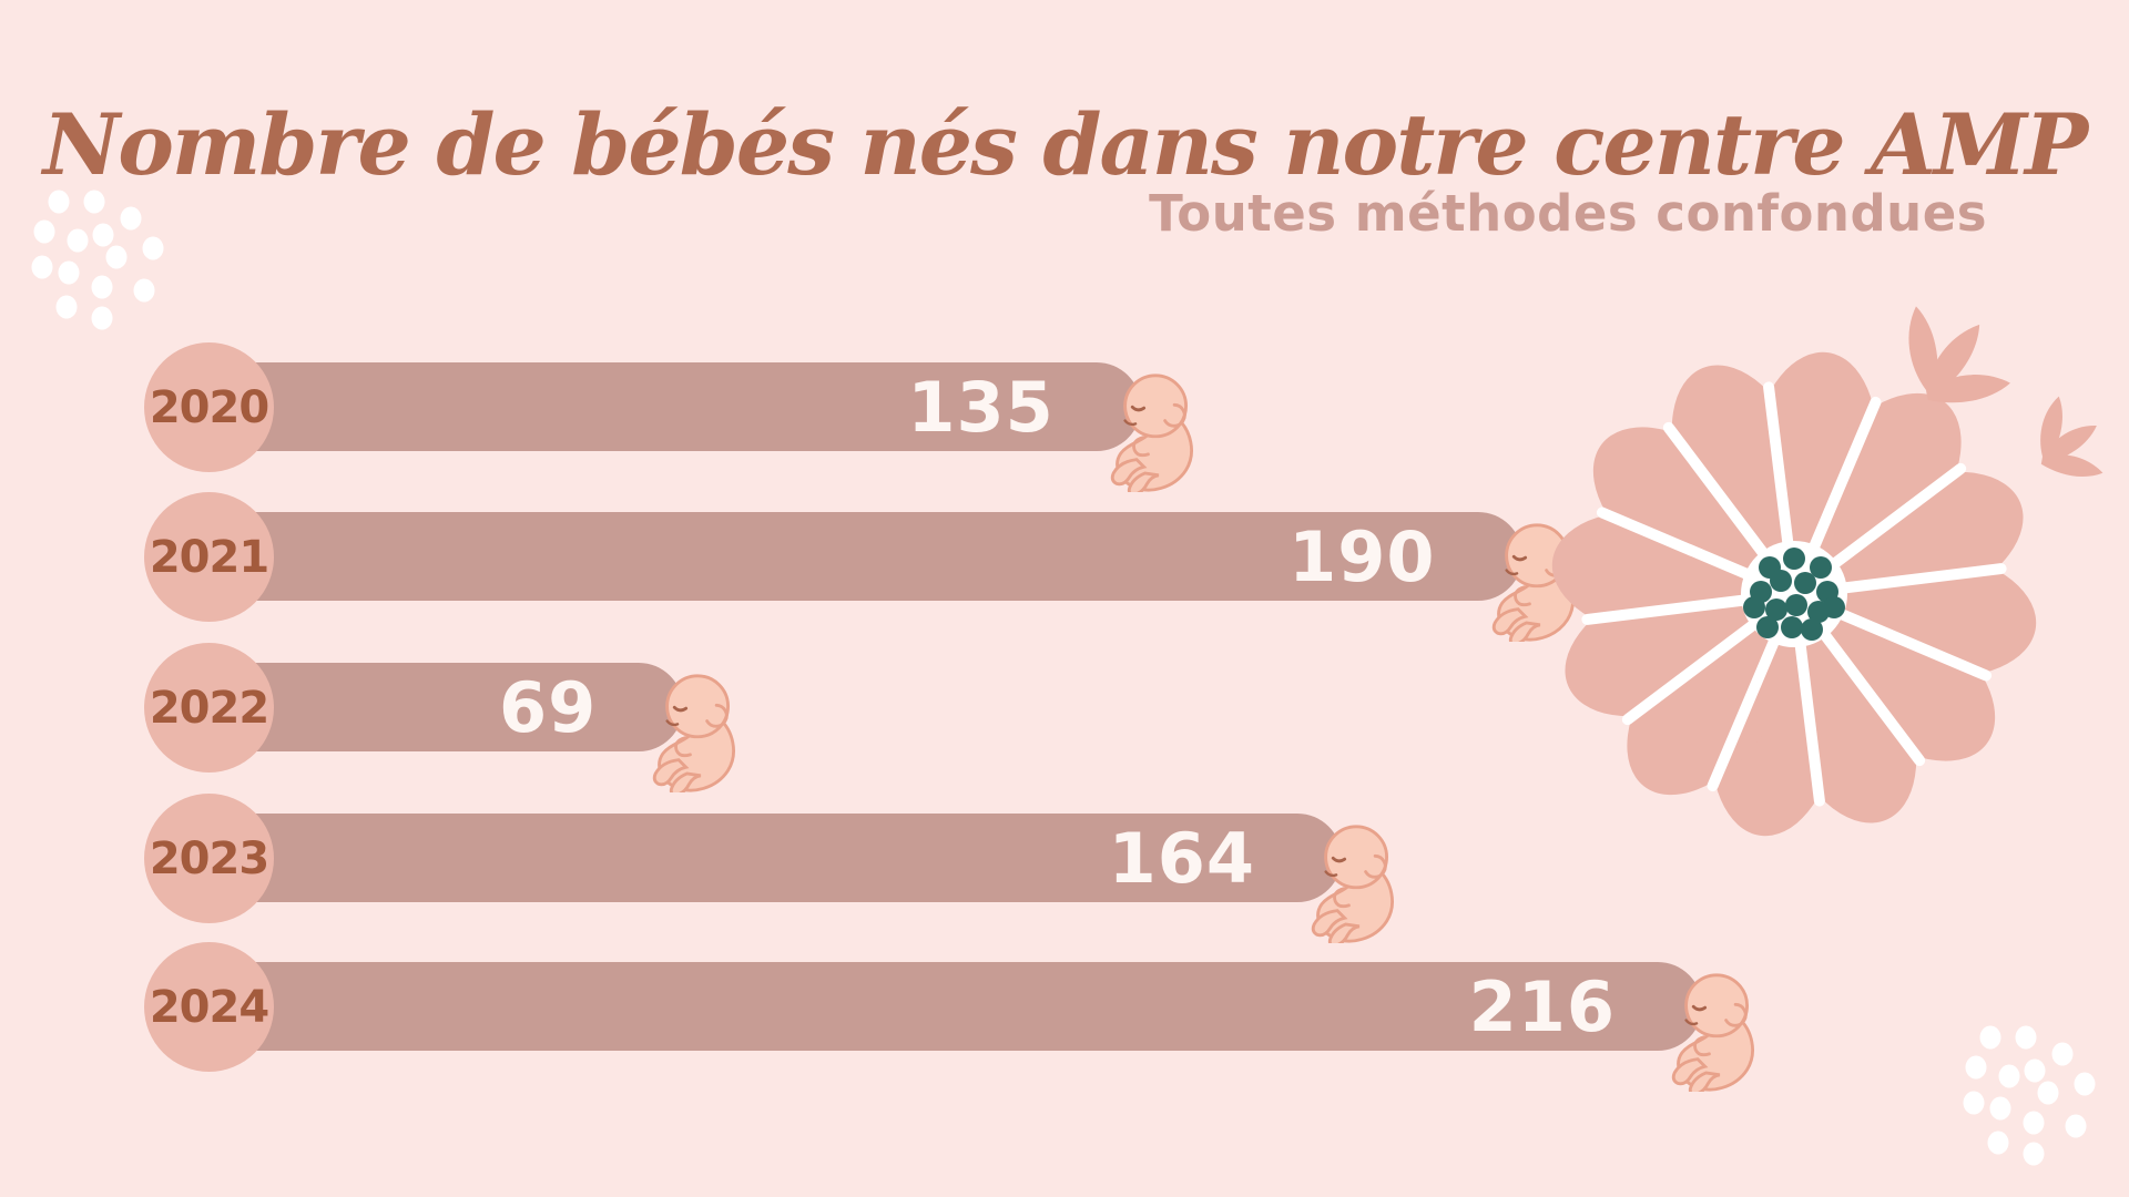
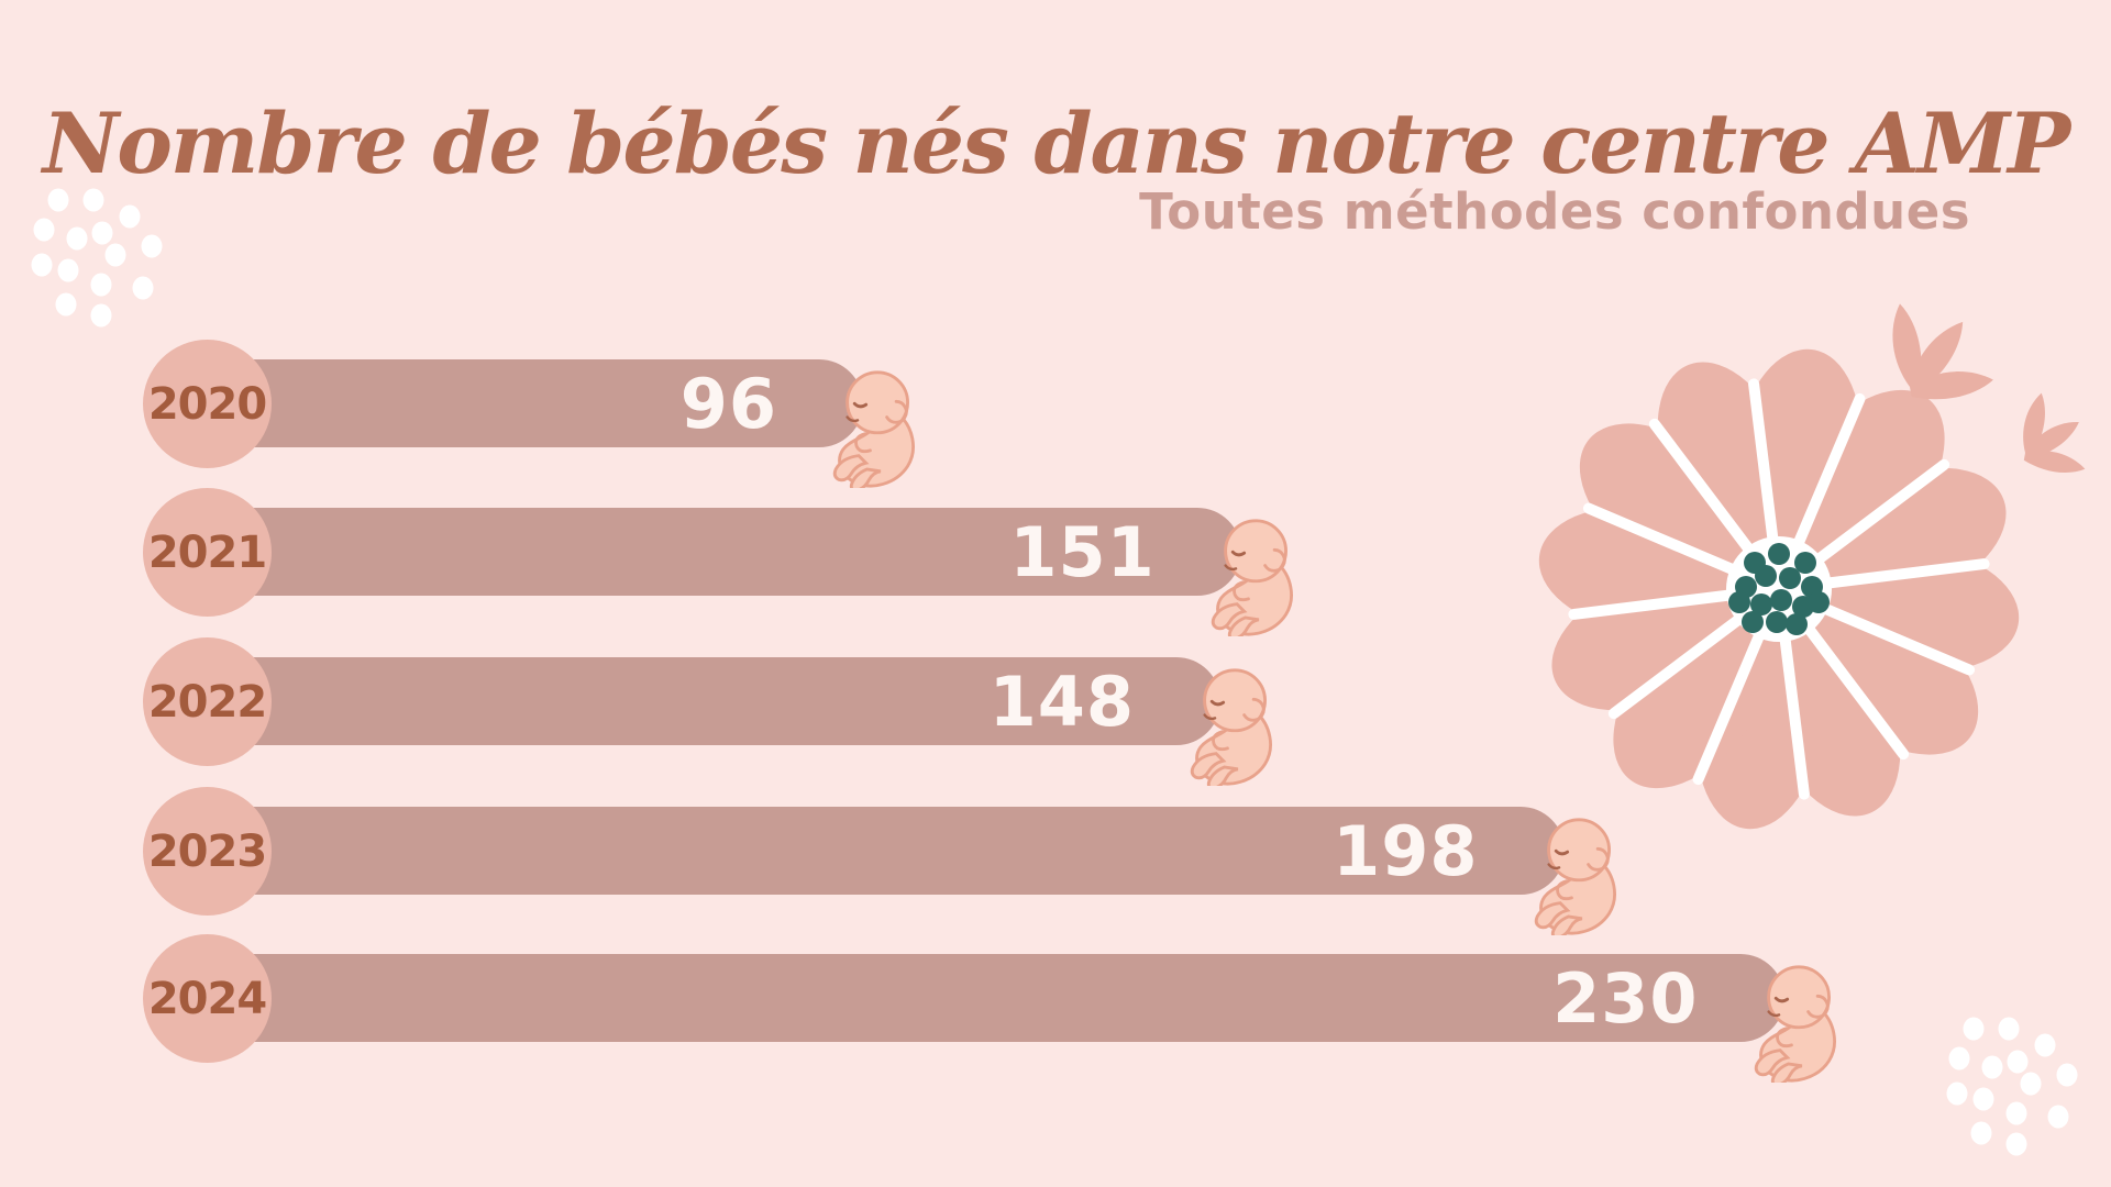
2020: 135 -> 96
2021: 190 -> 151
2022: 69 -> 148
2023: 164 -> 198
2024: 216 -> 230
